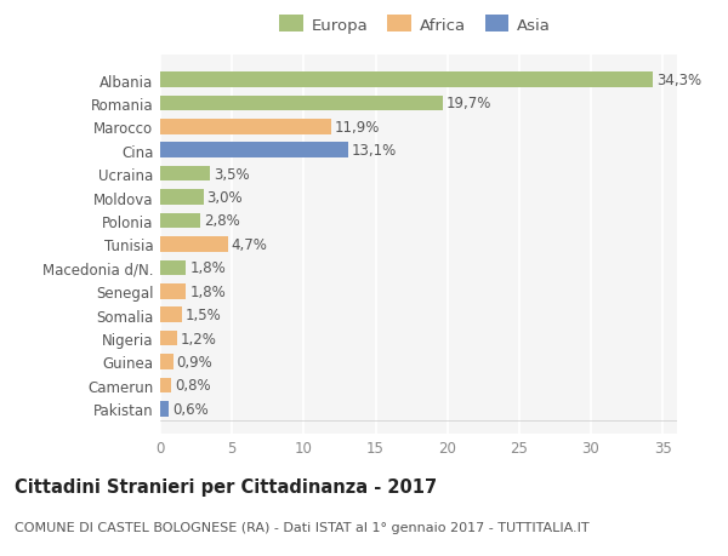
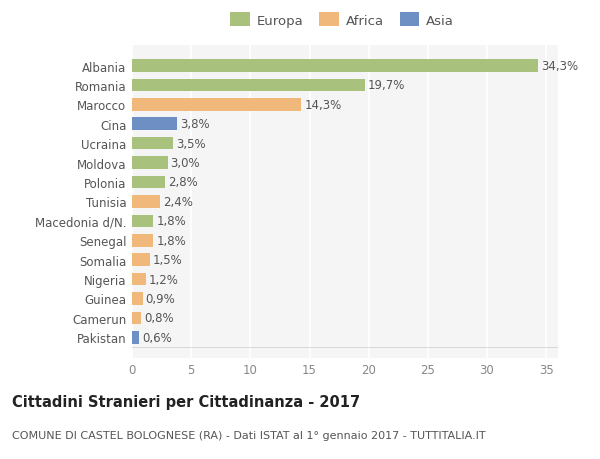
Marocco: 11,9% -> 14,3%
Cina: 13,1% -> 3,8%
Tunisia: 4,7% -> 2,4%
